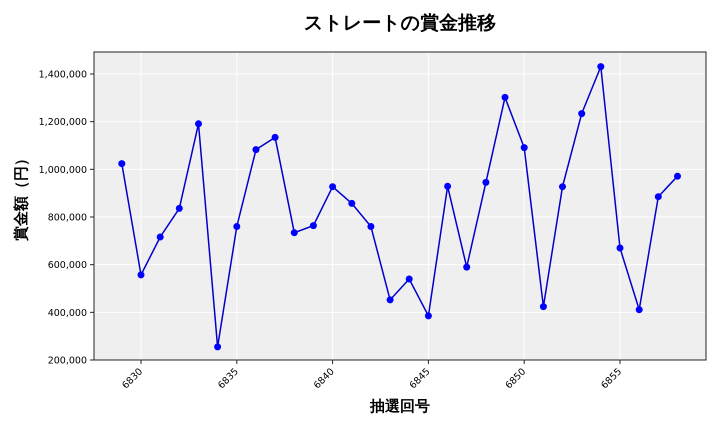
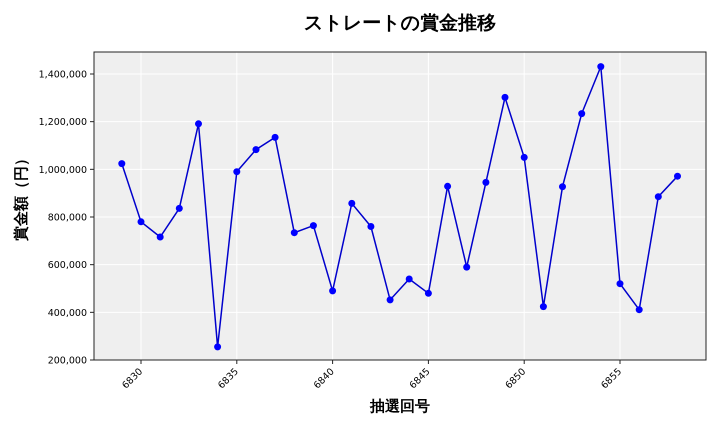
6830: 560000 -> 780000
6835: 760000 -> 990000
6840: 930000 -> 490000
6845: 380000 -> 480000
6850: 1090000 -> 1050000
6855: 670000 -> 520000
